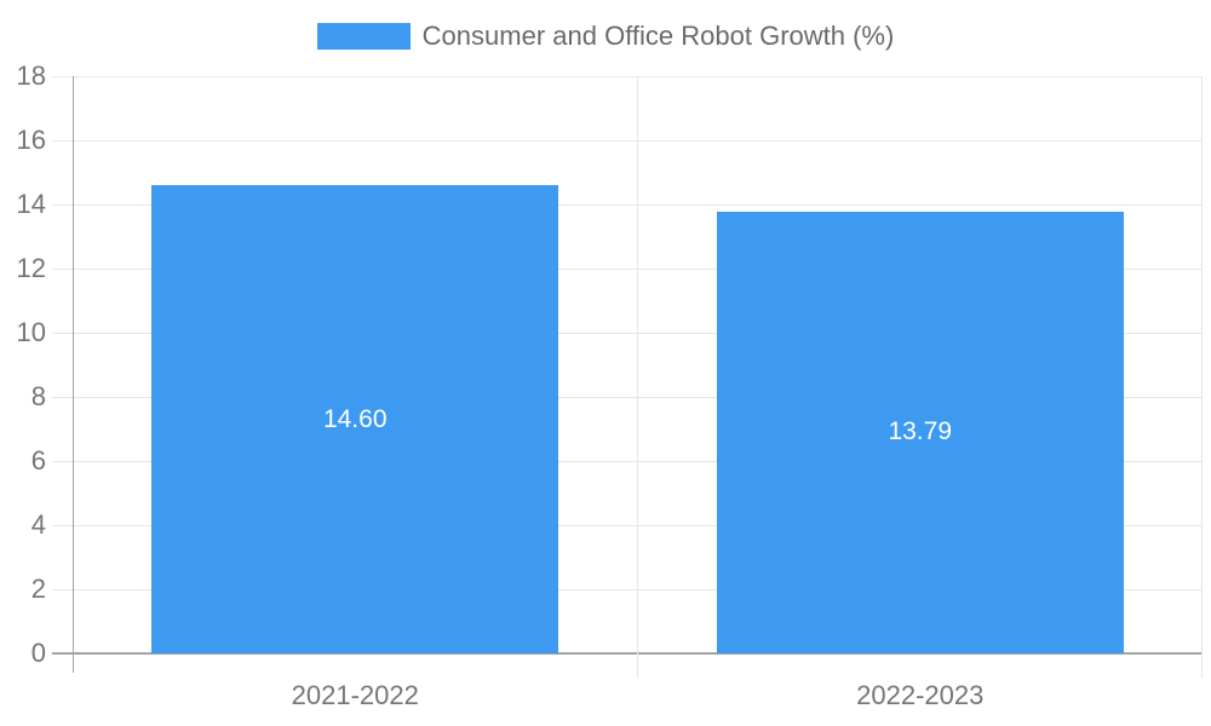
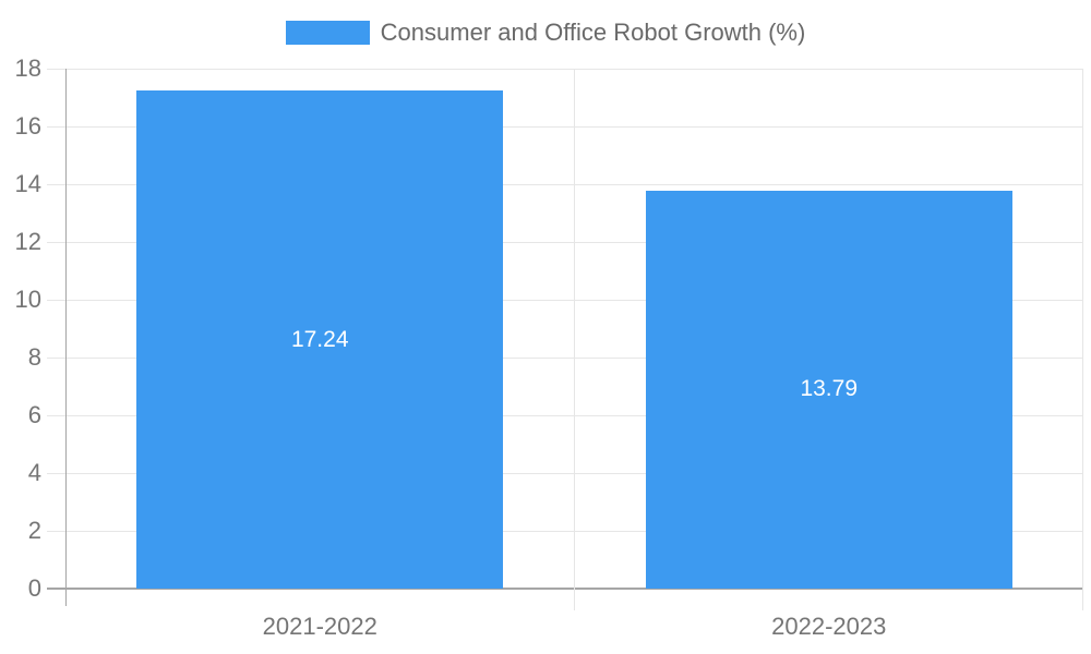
2021-2022: 14.60 -> 17.24
